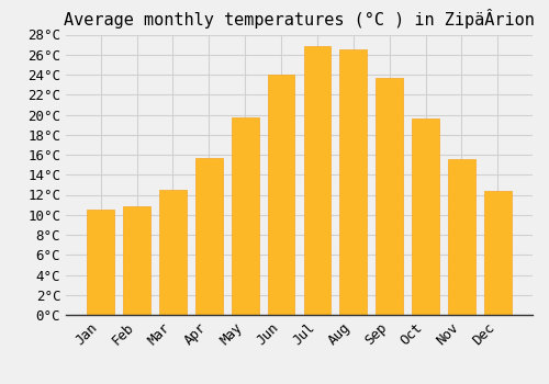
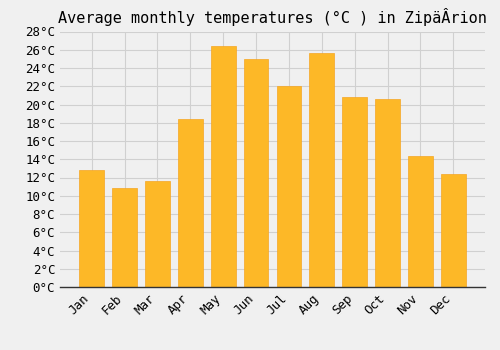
Jan: 10.5°C -> 12.8°C
Mar: 12.5°C -> 11.6°C
Apr: 15.7°C -> 18.4°C
May: 19.7°C -> 26.4°C
Jun: 24.0°C -> 25.0°C
Jul: 26.8°C -> 22.0°C
Aug: 26.5°C -> 25.6°C
Sep: 23.7°C -> 20.8°C
Oct: 19.6°C -> 20.6°C
Nov: 15.6°C -> 14.4°C
